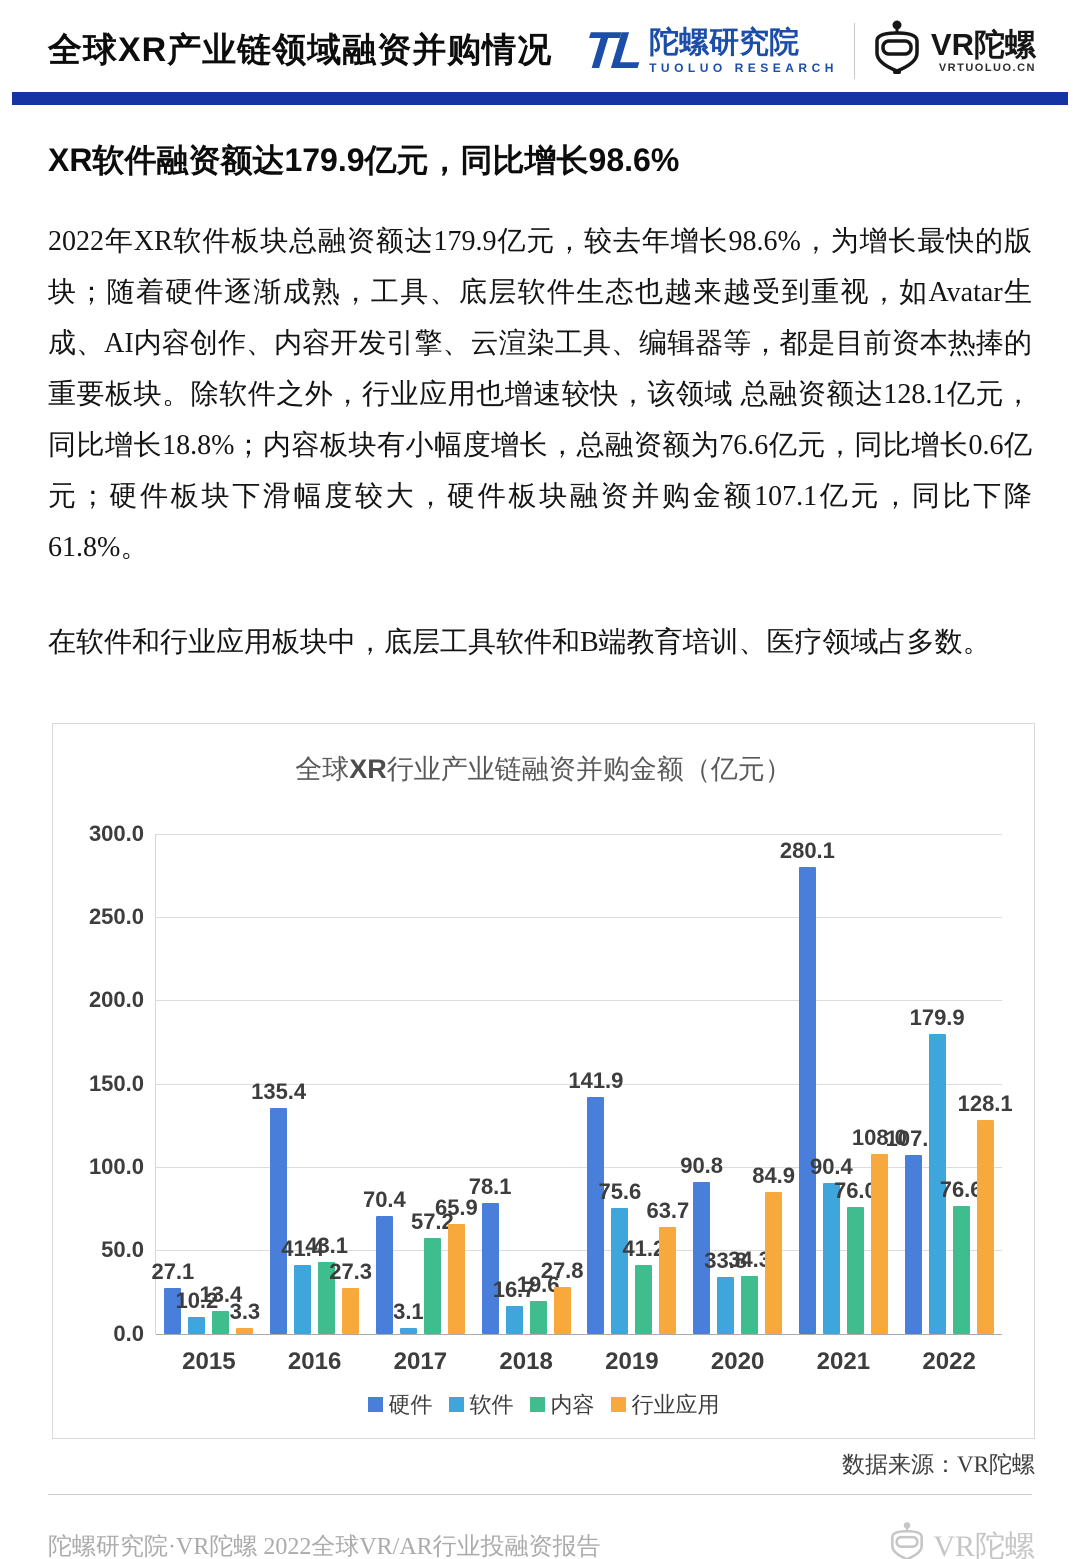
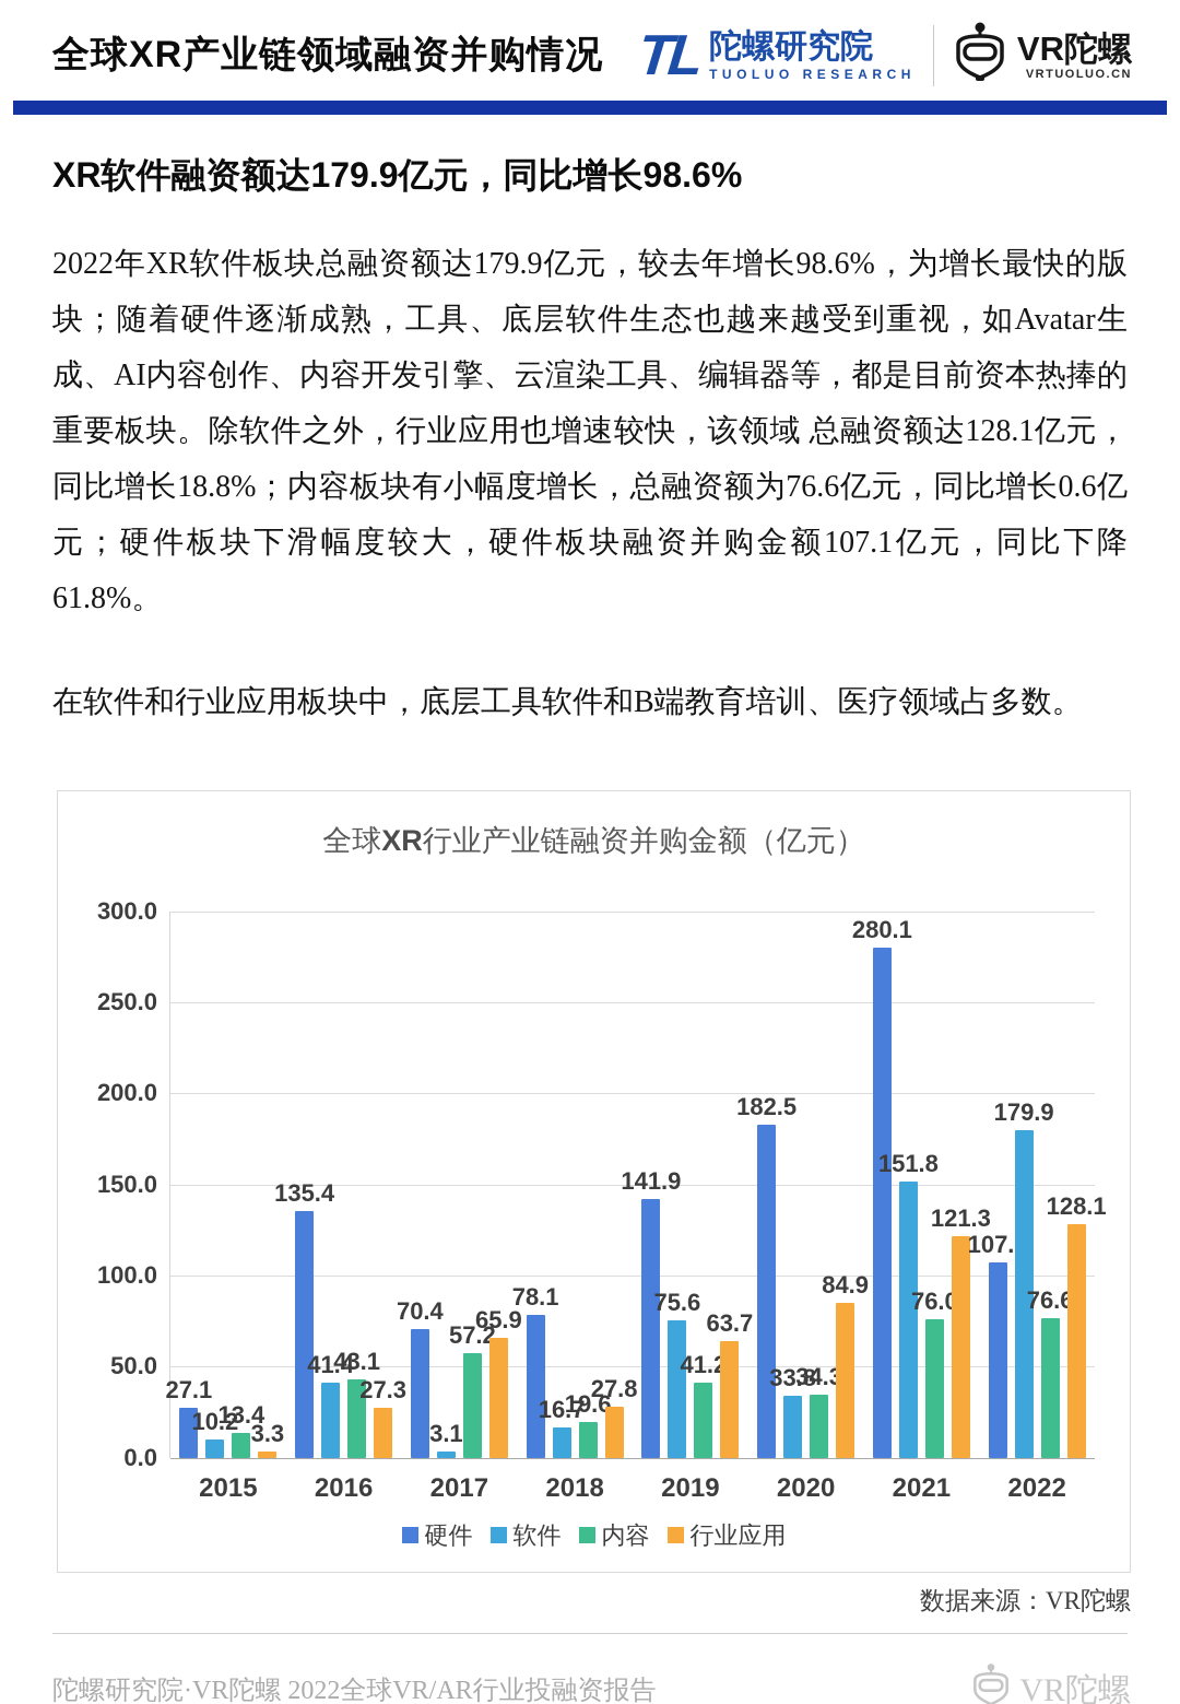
硬件/2020: 90.8 -> 182.5
软件/2021: 90.4 -> 151.8
行业应用/2021: 108.0 -> 121.3
